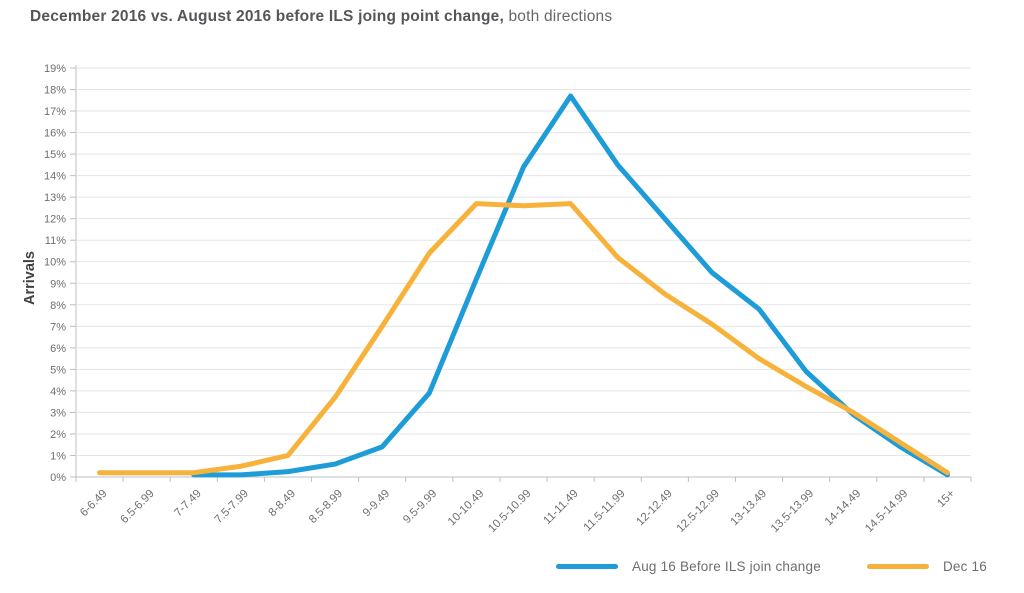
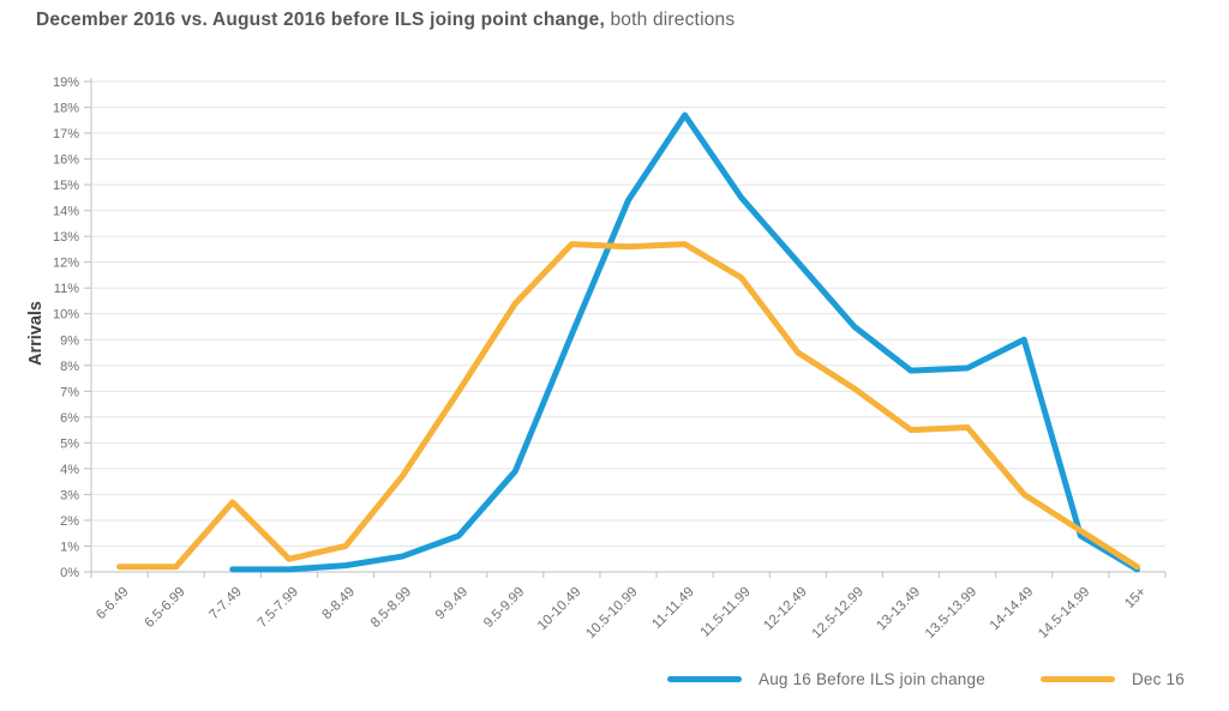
Dec 16/7-7.49: 0.2% -> 2.7%
Dec 16/11.5-11.99: 10.2% -> 11.4%
Aug 16 Before ILS join change/13.5-13.99: 4.9% -> 7.9%
Dec 16/13.5-13.99: 4.2% -> 5.6%
Aug 16 Before ILS join change/14-14.49: 2.9% -> 9.0%
